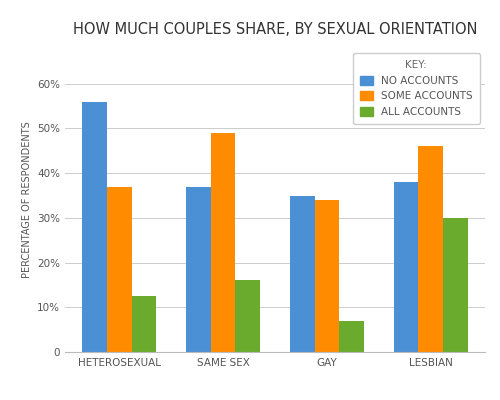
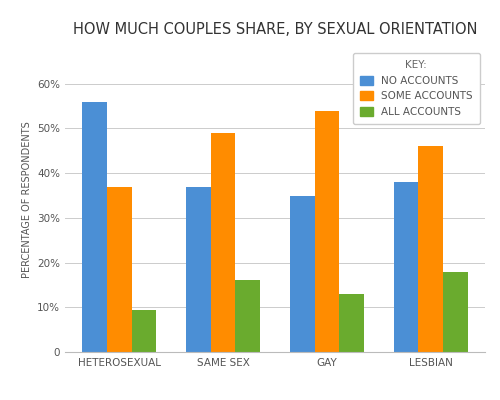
ALL ACCOUNTS/HETEROSEXUAL: 12.5% -> 9.5%
SOME ACCOUNTS/GAY: 34% -> 54%
ALL ACCOUNTS/GAY: 7.0% -> 13.0%
ALL ACCOUNTS/LESBIAN: 30.0% -> 18.0%
